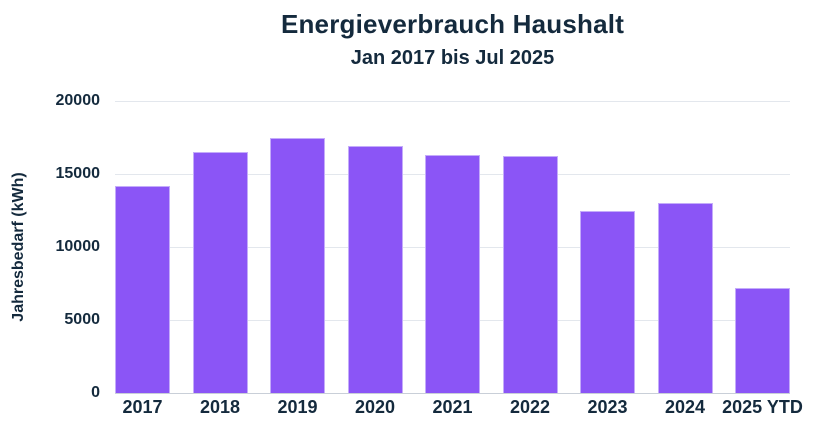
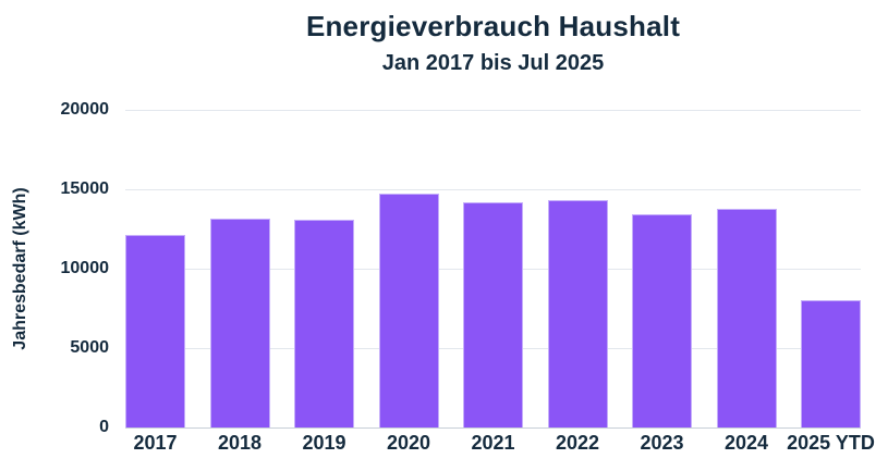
2017: 14200 -> 12100
2018: 16500 -> 13200
2019: 17500 -> 13100
2020: 16900 -> 14700
2021: 16300 -> 14200
2022: 16200 -> 14300
2023: 12500 -> 13400
2024: 13000 -> 13800
2025 YTD: 7200 -> 8000
